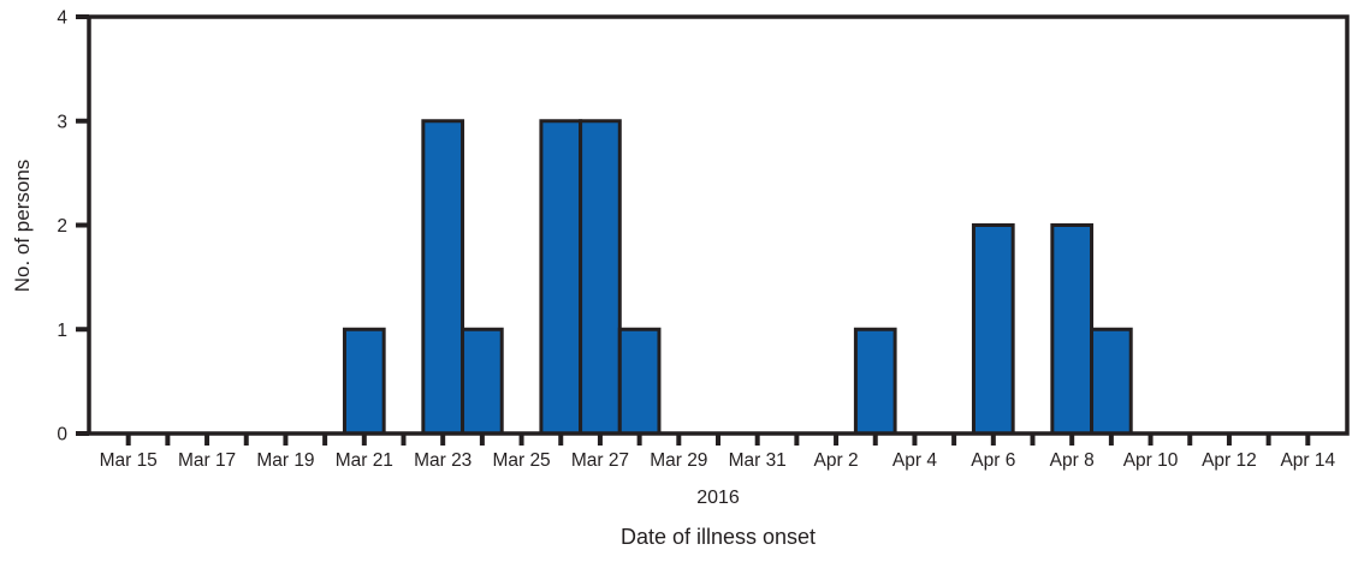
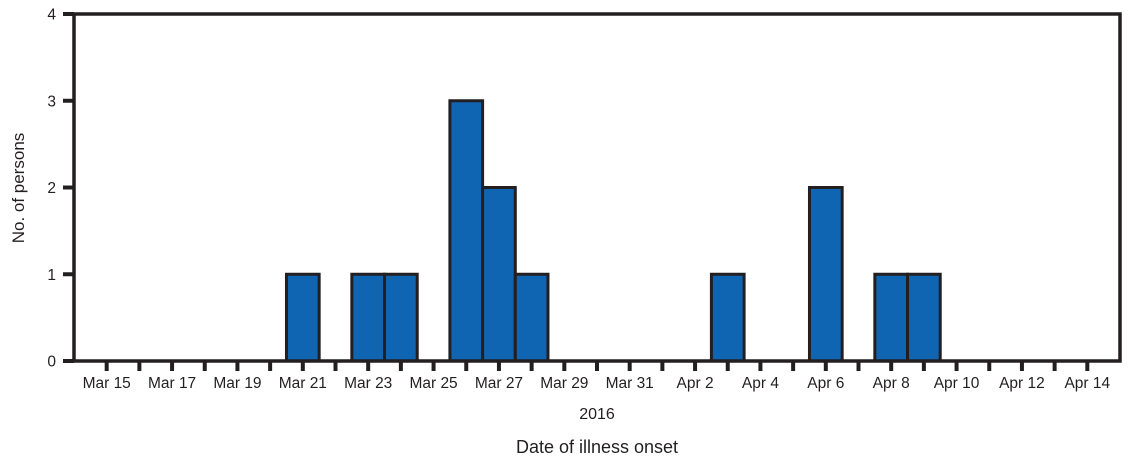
Mar 23: 3 -> 1
Mar 27: 3 -> 2
Apr 8: 2 -> 1
